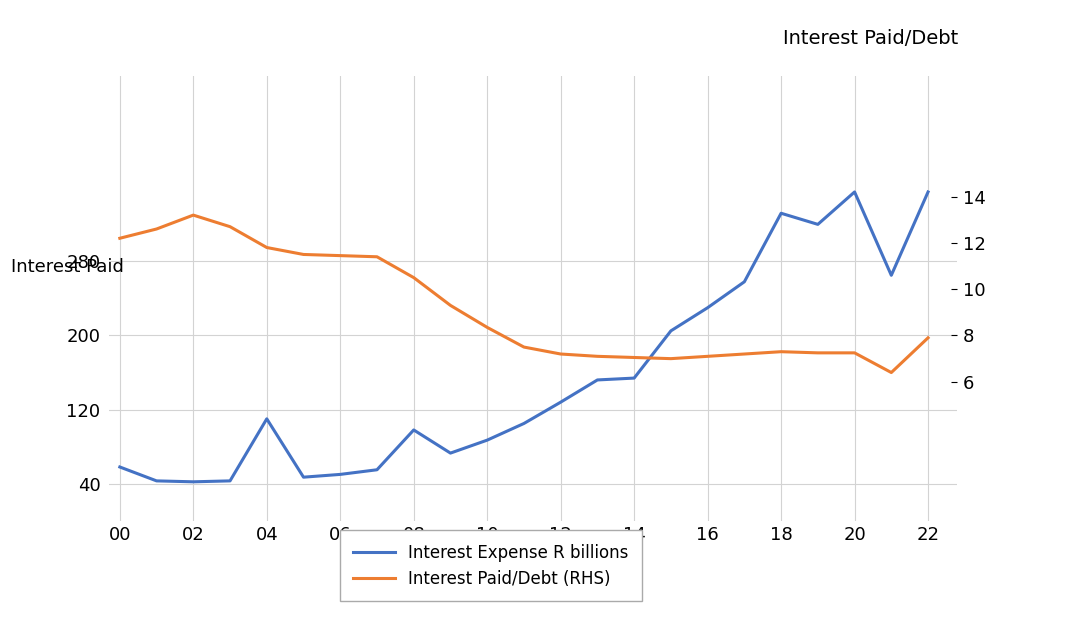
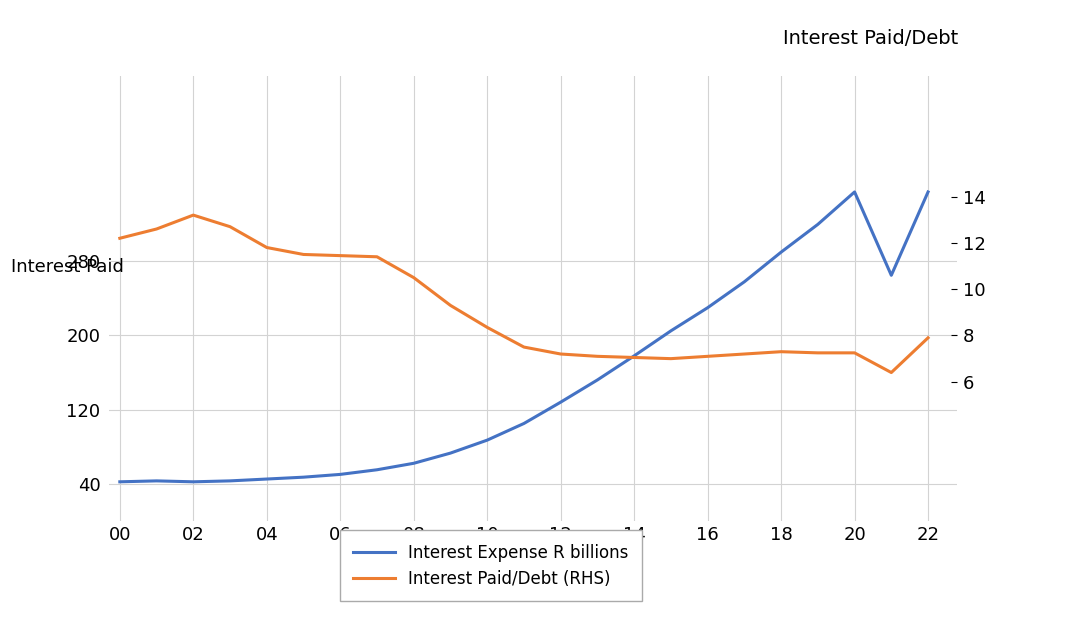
Interest Expense R billions/00: 58 -> 42
Interest Expense R billions/04: 110 -> 45
Interest Expense R billions/08: 98 -> 62
Interest Expense R billions/14: 154 -> 178
Interest Expense R billions/18: 332 -> 290
